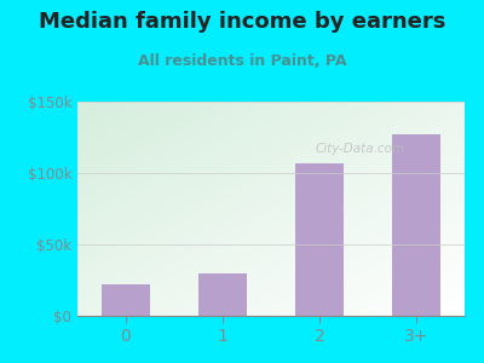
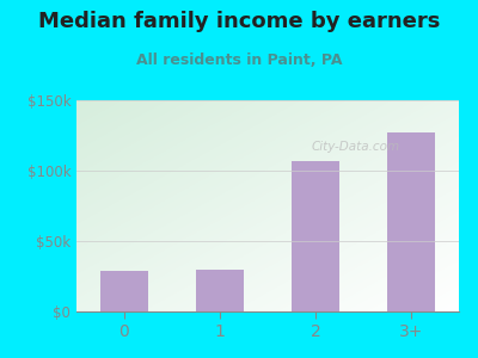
0: $22k -> $29k
